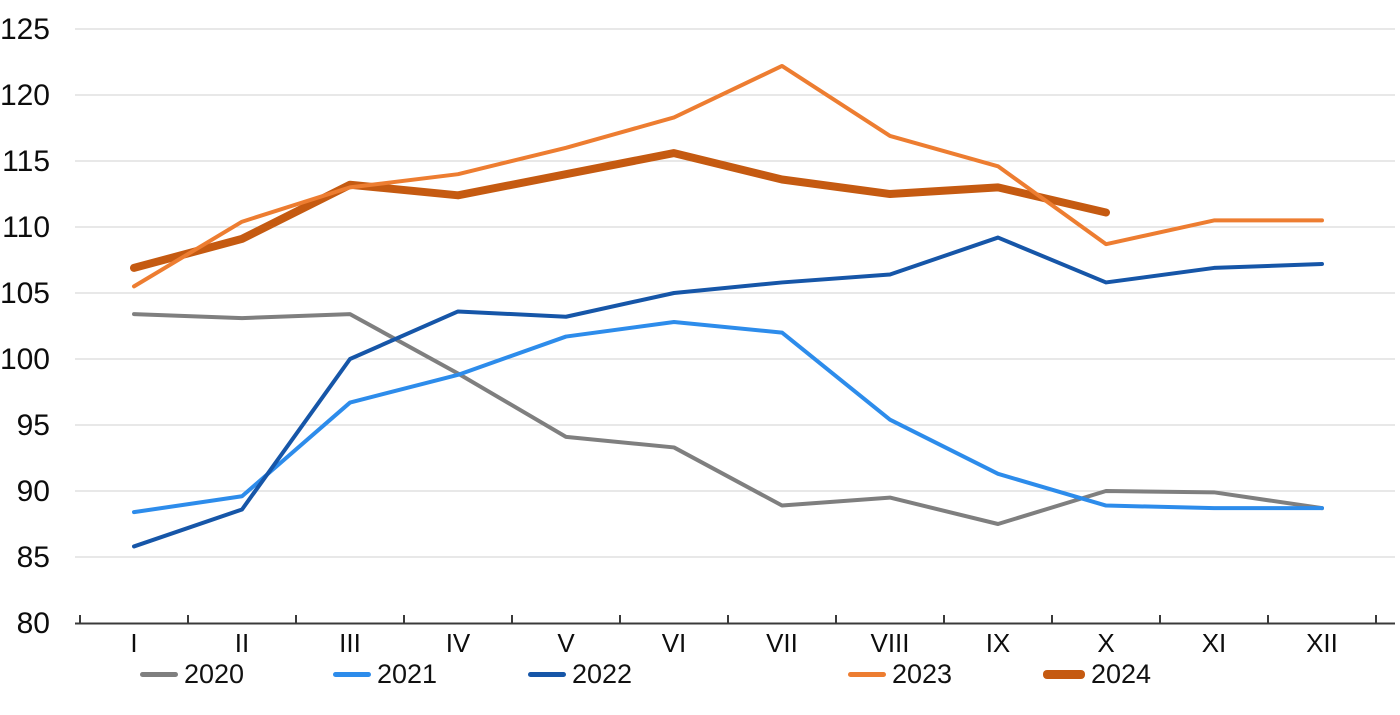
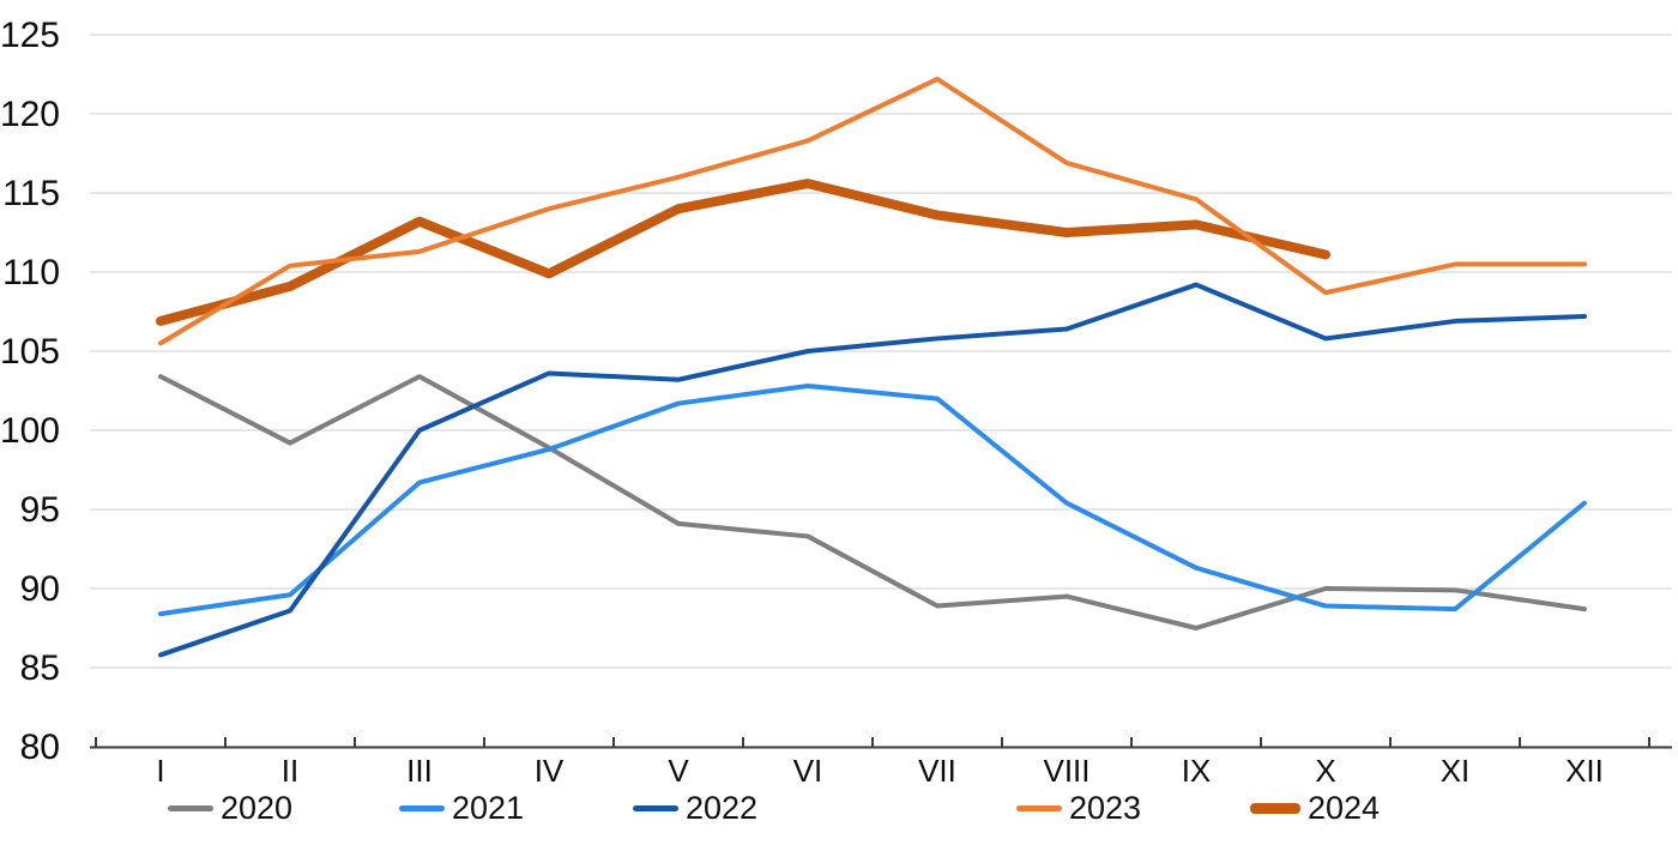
2020/II: 103.1 -> 99.2
2023/III: 113.0 -> 111.3
2024/IV: 112.4 -> 109.9
2021/XII: 88.7 -> 95.4
